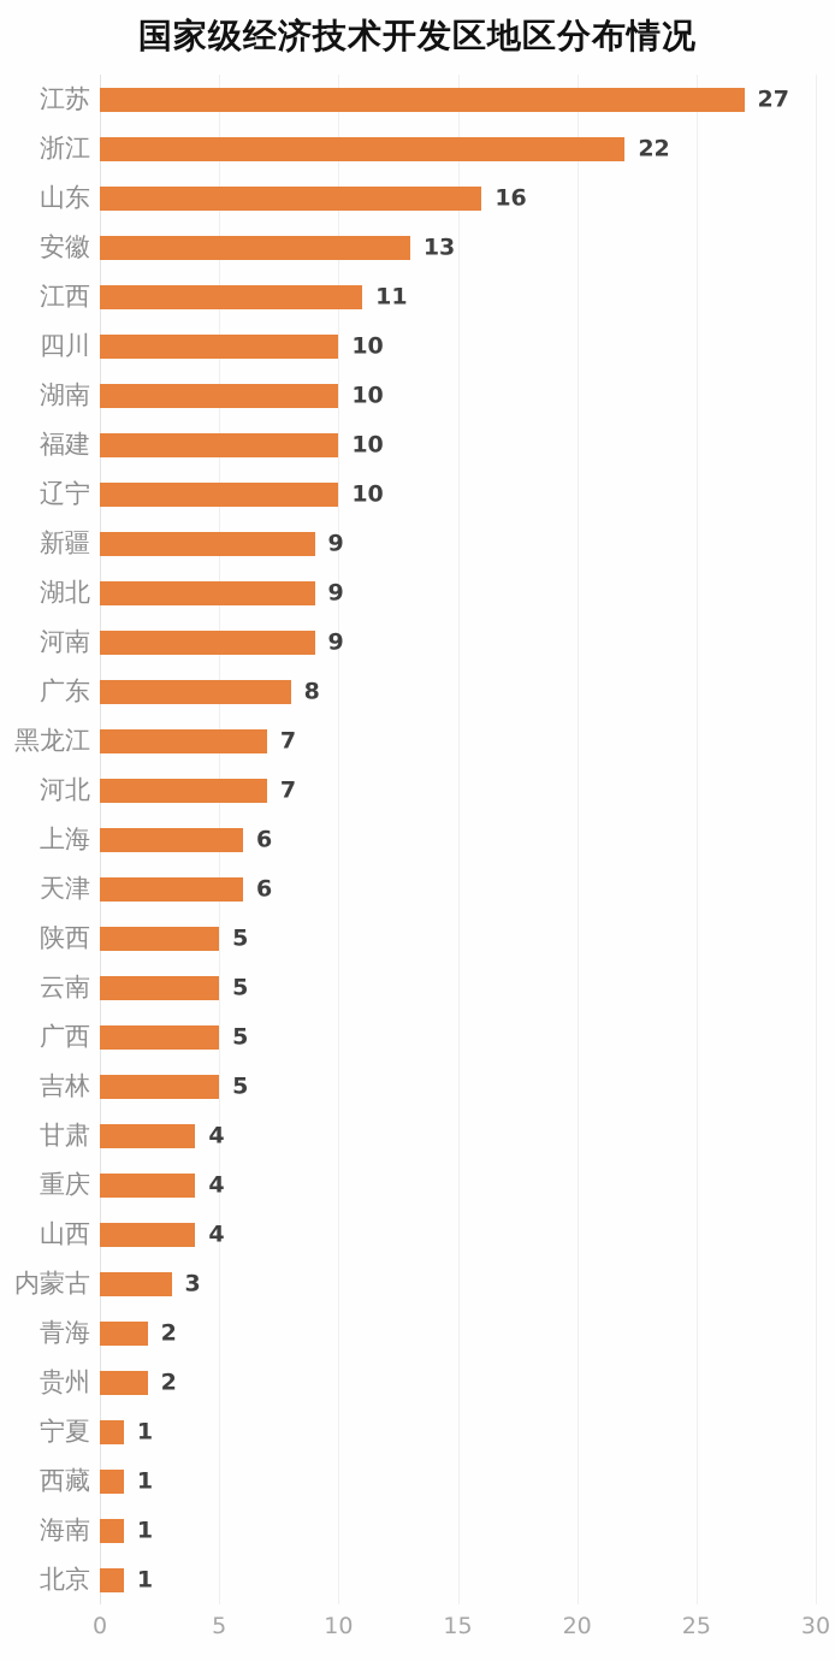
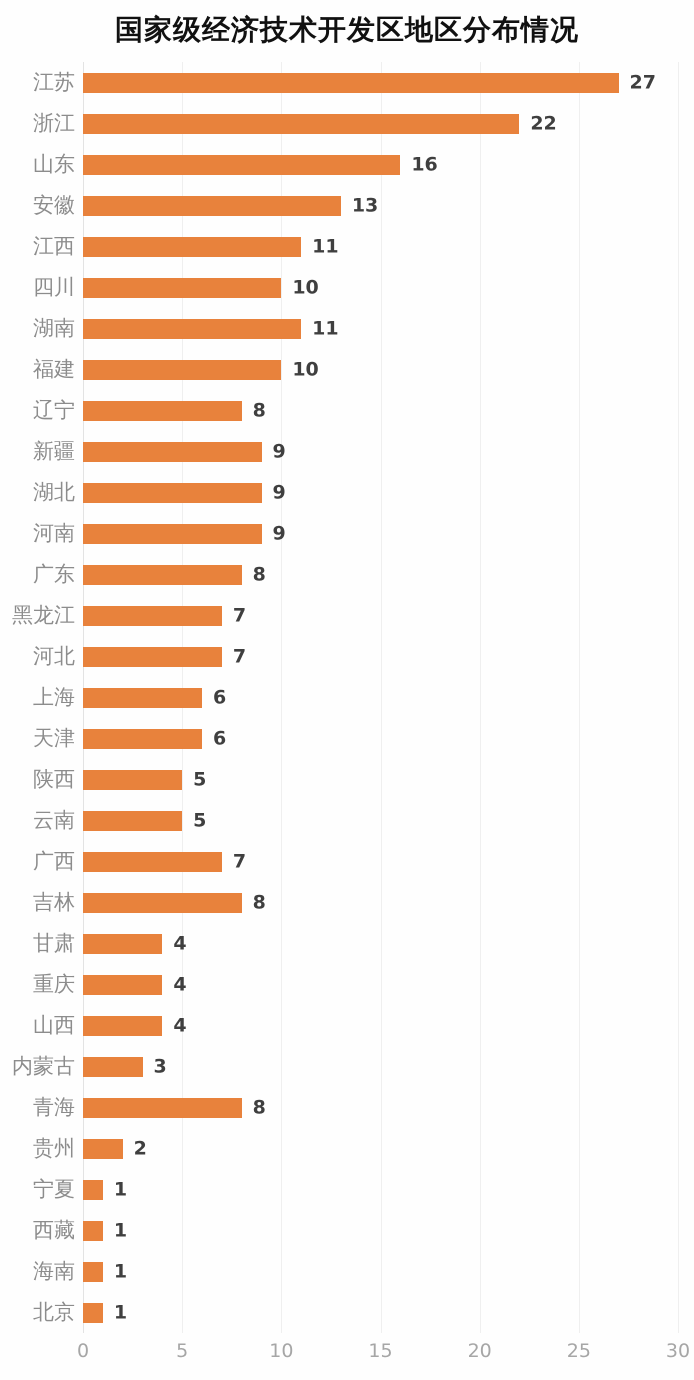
湖南: 10 -> 11
辽宁: 10 -> 8
广西: 5 -> 7
吉林: 5 -> 8
青海: 2 -> 8
